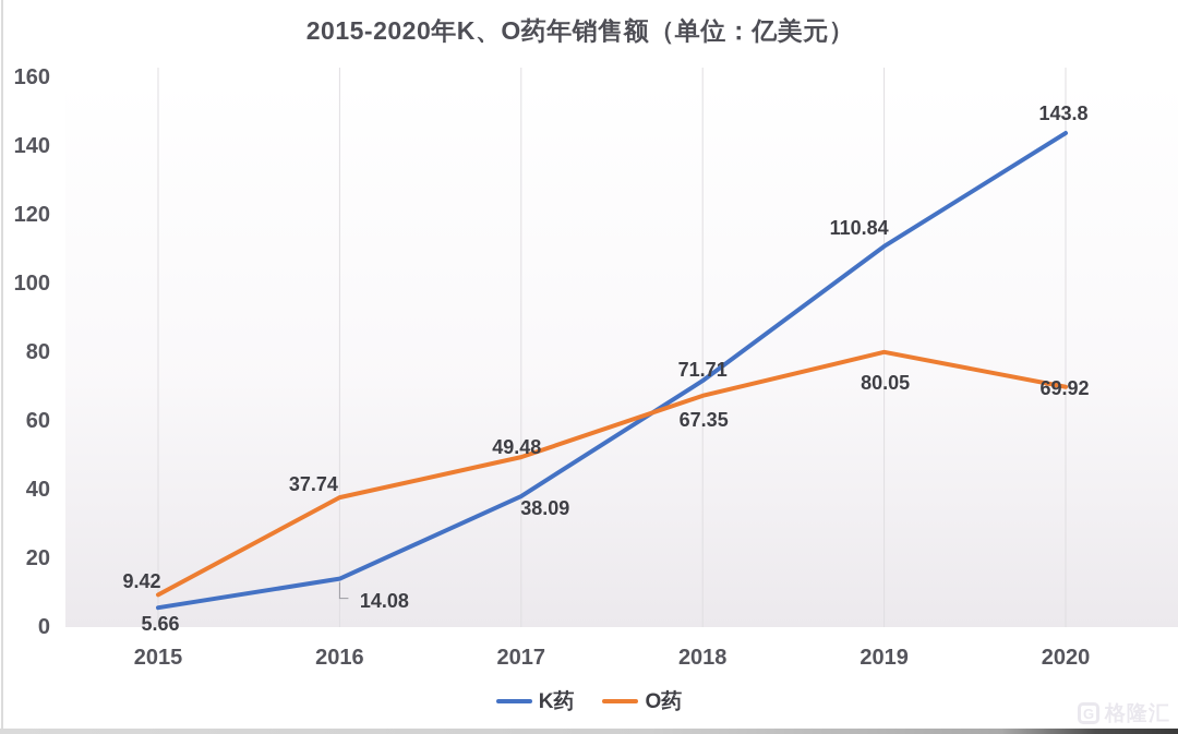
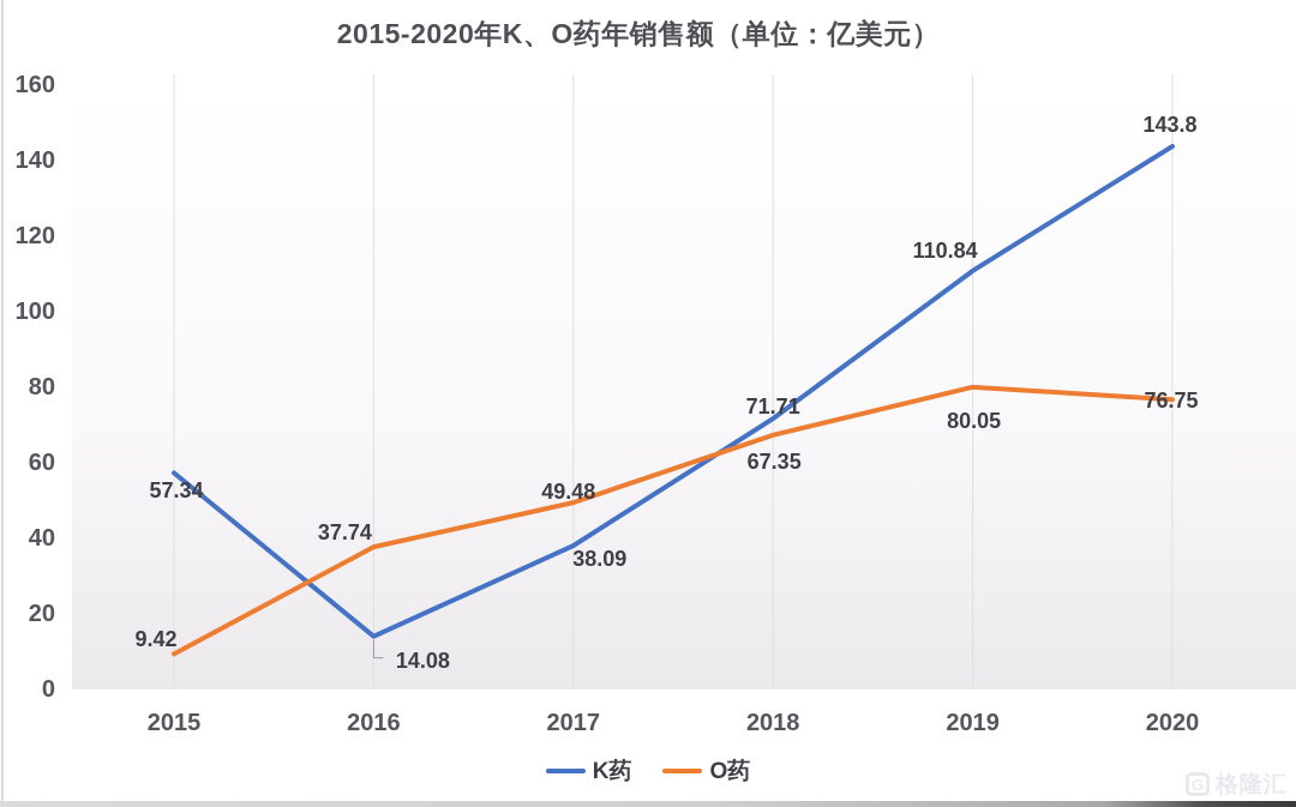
K药/2015: 5.66 -> 57.34
O药/2020: 69.92 -> 76.75
